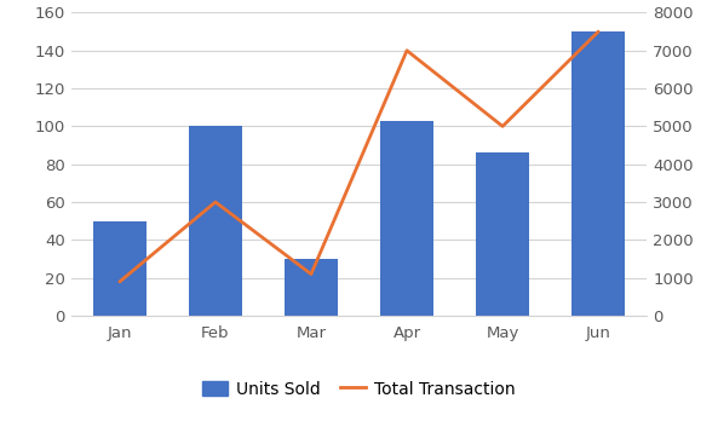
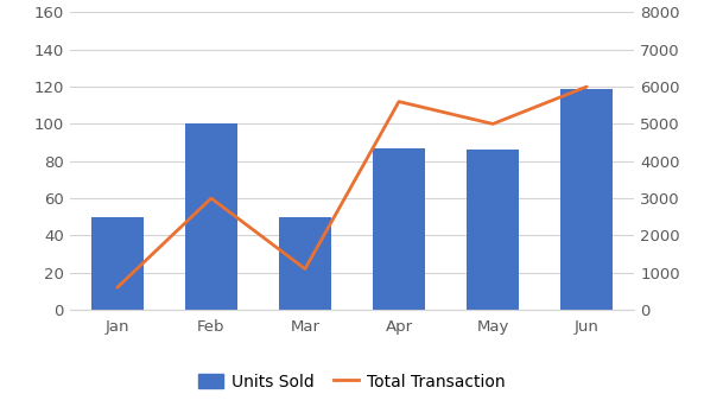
Total Transaction/Jan: 900 -> 600
Units Sold/Mar: 30 -> 50
Units Sold/Apr: 103 -> 87
Total Transaction/Apr: 7000 -> 5600
Units Sold/Jun: 150 -> 119
Total Transaction/Jun: 7500 -> 6000
